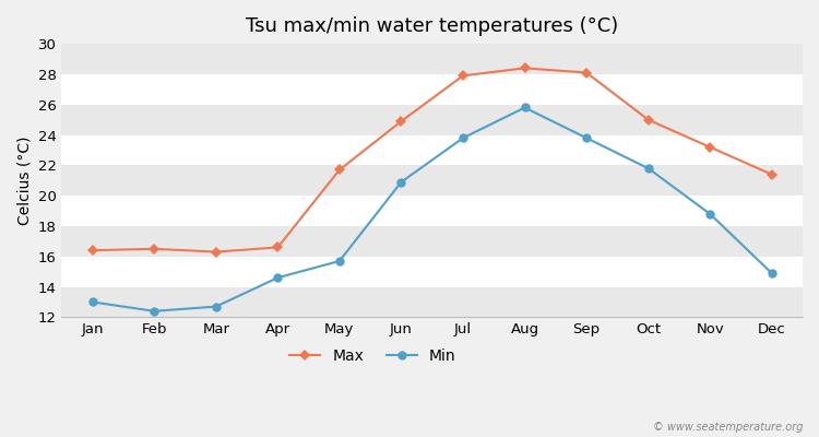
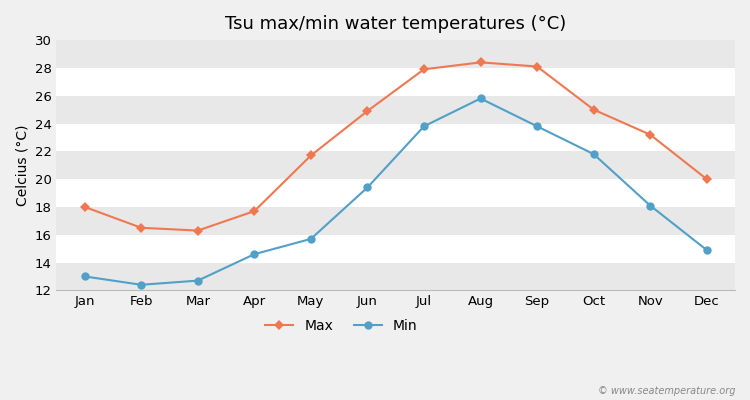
Max/Jan: 16.4 -> 18.0
Max/Apr: 16.6 -> 17.7
Min/Jun: 20.9 -> 19.4
Min/Nov: 18.8 -> 18.1
Max/Dec: 21.4 -> 20.0
